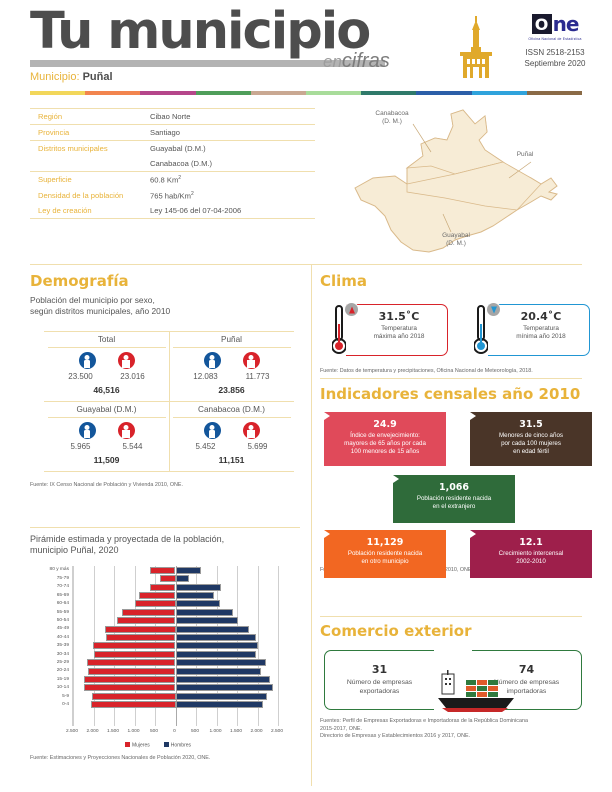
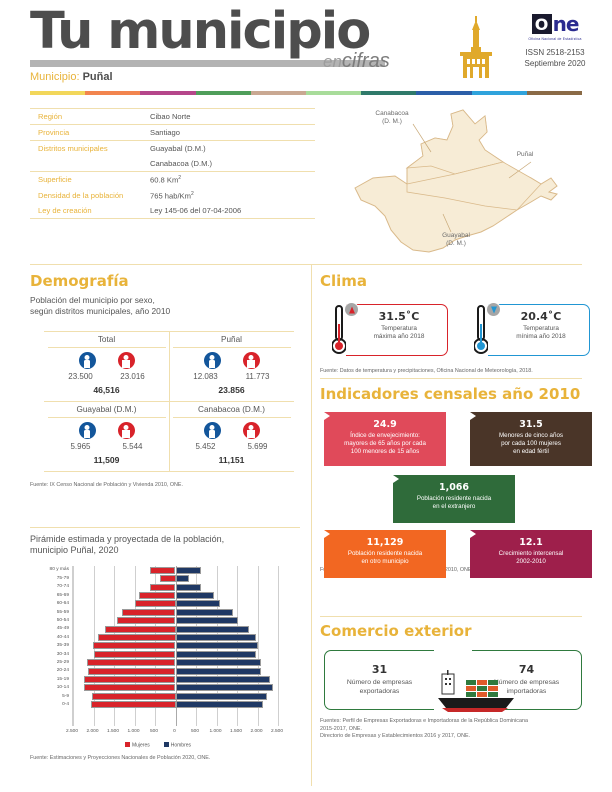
Hombres/70-74: 1100 -> 600
Mujeres/40-44: 1700 -> 1900
Hombres/25-29: 2200 -> 2100
